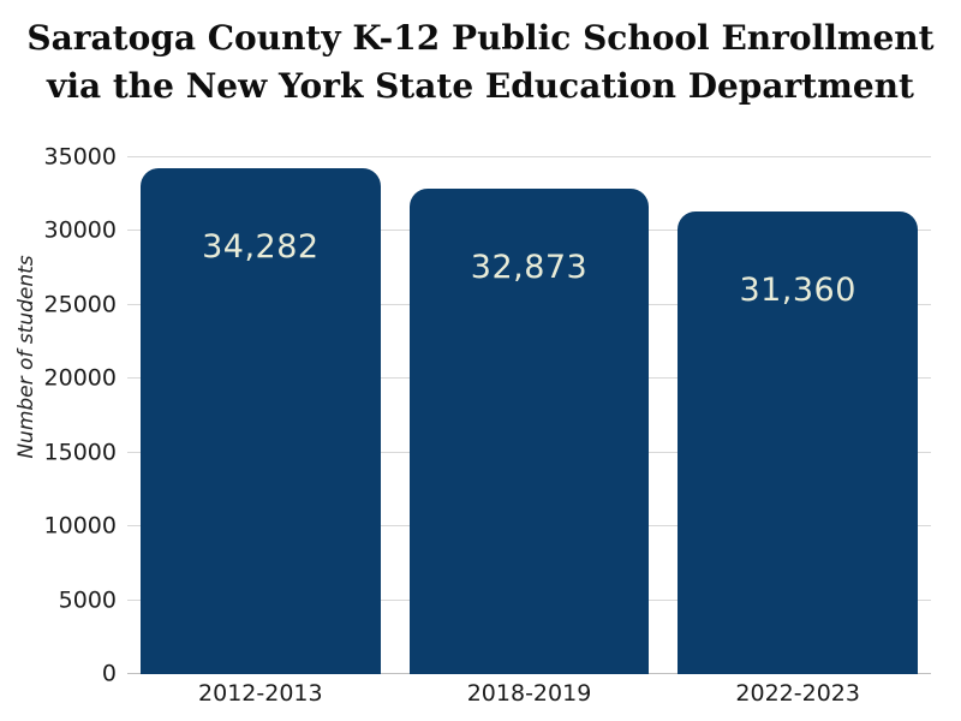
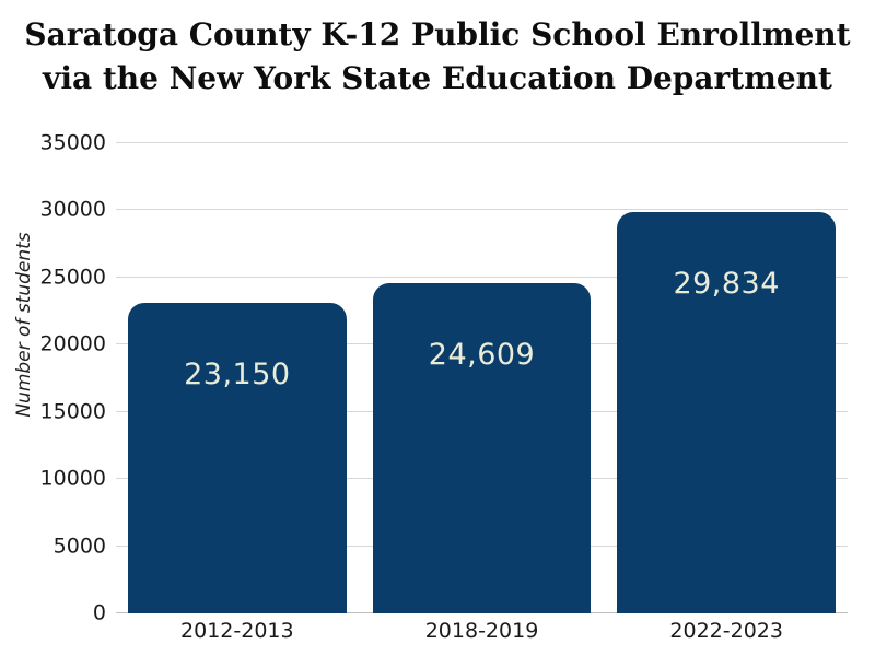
2012-2013: 34,282 -> 23,150
2018-2019: 32,873 -> 24,609
2022-2023: 31,360 -> 29,834
